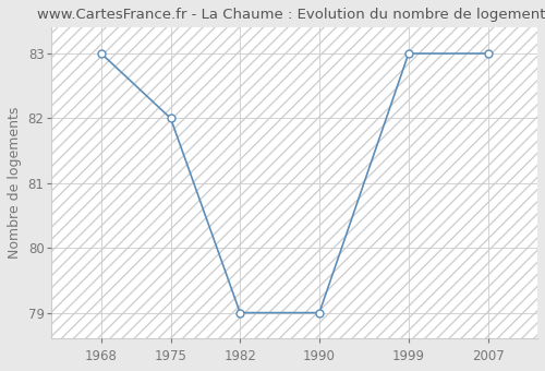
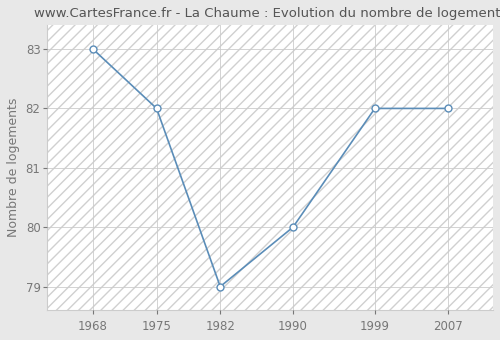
1990: 79 -> 80
1999: 83 -> 82
2007: 83 -> 82
